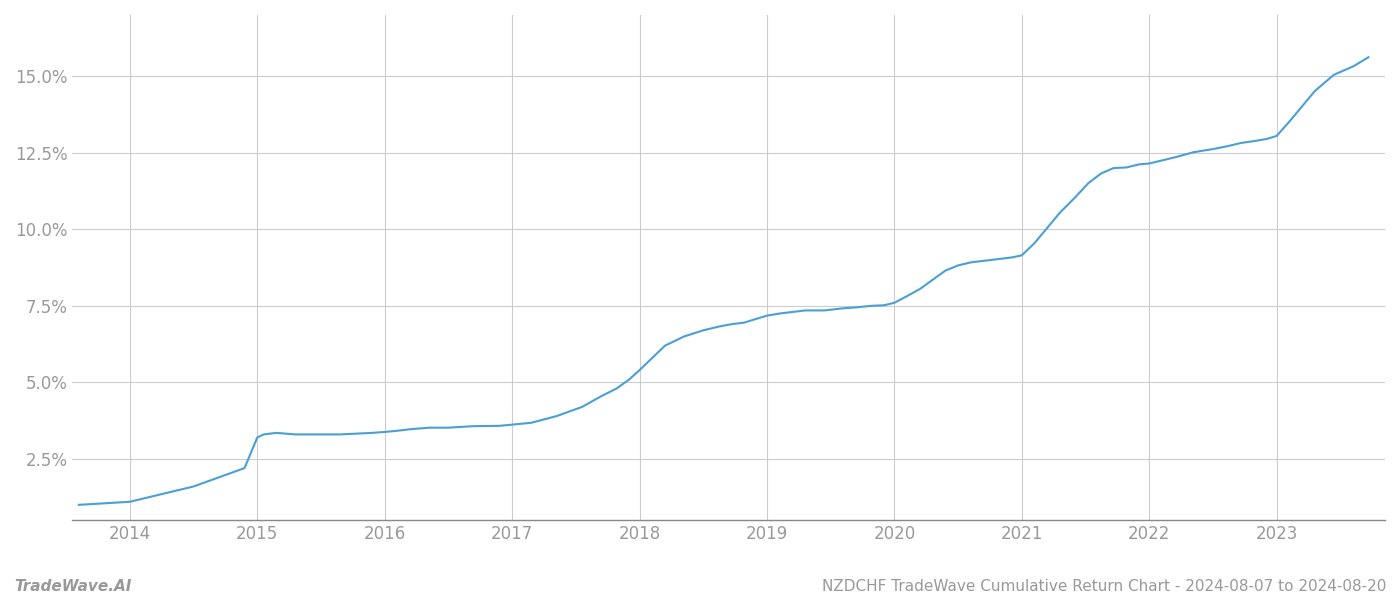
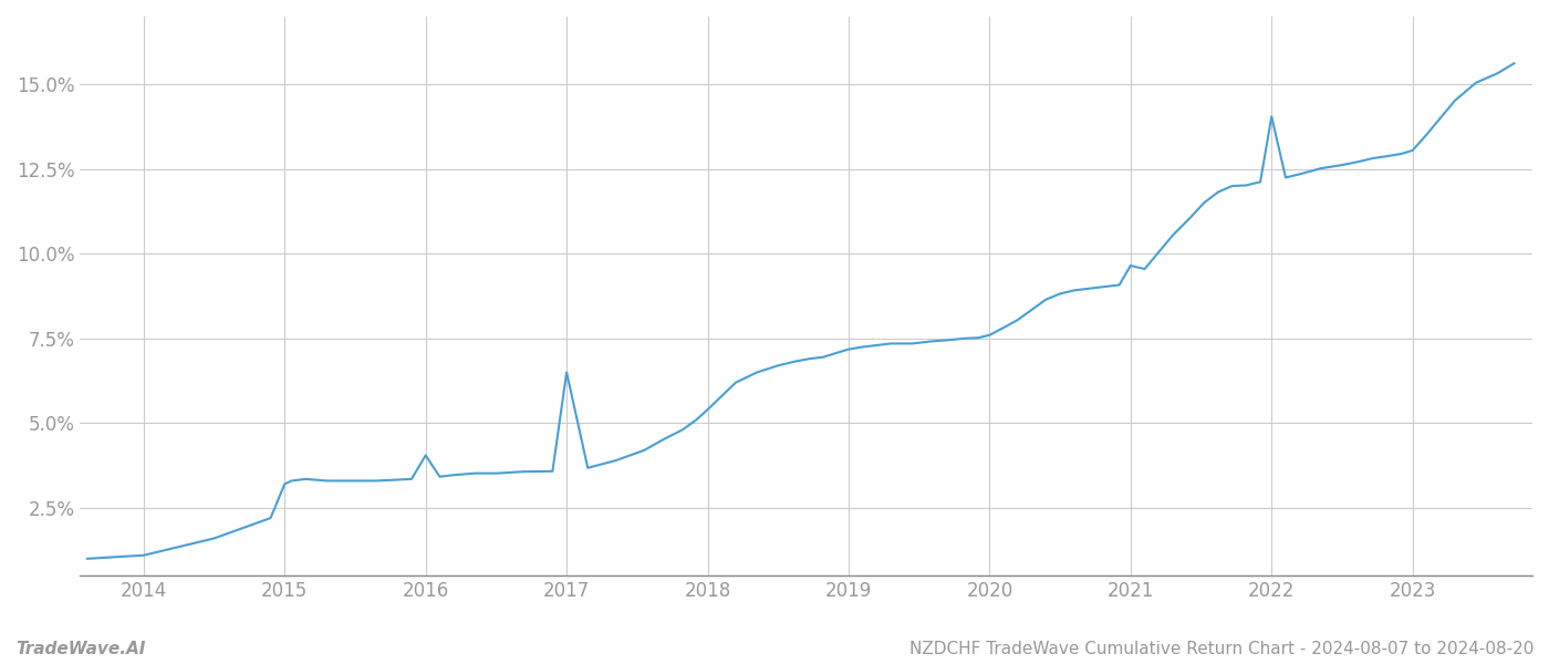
2016: 3.38% -> 4.05%
2017: 3.62% -> 6.50%
2021: 9.15% -> 9.65%
2022: 12.15% -> 14.05%
